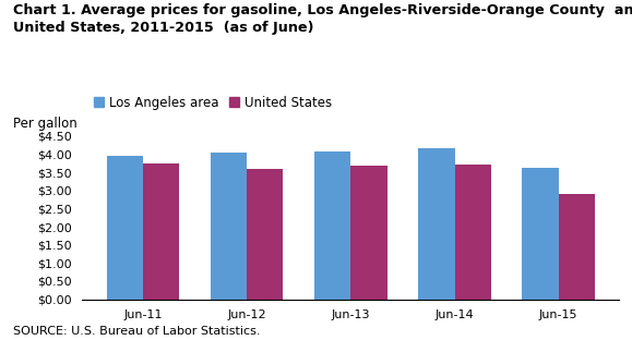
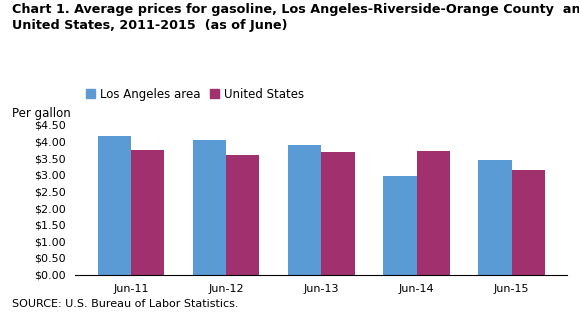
Los Angeles area/Jun-11: $3.96 -> $4.15
Los Angeles area/Jun-13: $4.07 -> $3.90
Los Angeles area/Jun-14: $4.15 -> $2.95
Los Angeles area/Jun-15: $3.62 -> $3.45
United States/Jun-15: $2.89 -> $3.15
